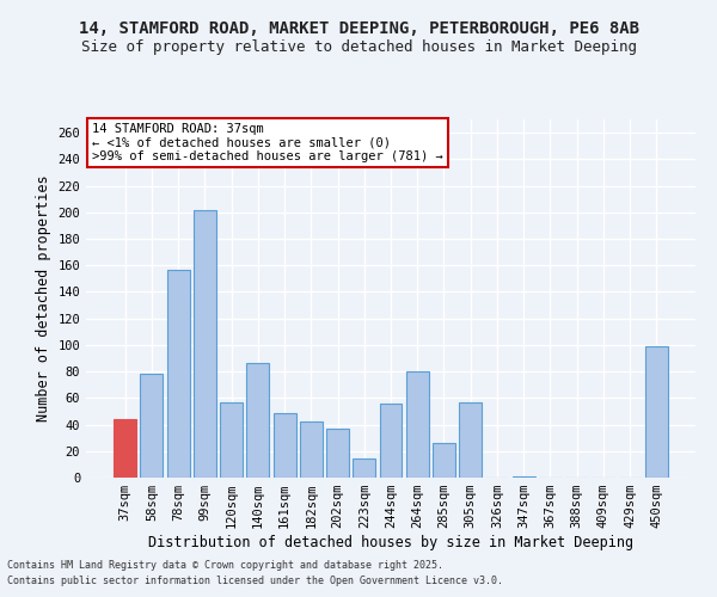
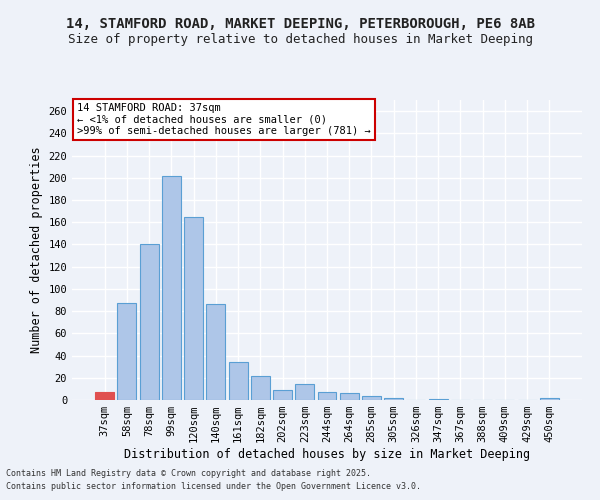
37sqm: 44 -> 7
58sqm: 78 -> 87
78sqm: 157 -> 140
120sqm: 57 -> 165
161sqm: 49 -> 34
182sqm: 42 -> 22
202sqm: 37 -> 9
244sqm: 56 -> 7
264sqm: 80 -> 6
285sqm: 26 -> 4
305sqm: 57 -> 2
450sqm: 99 -> 2
